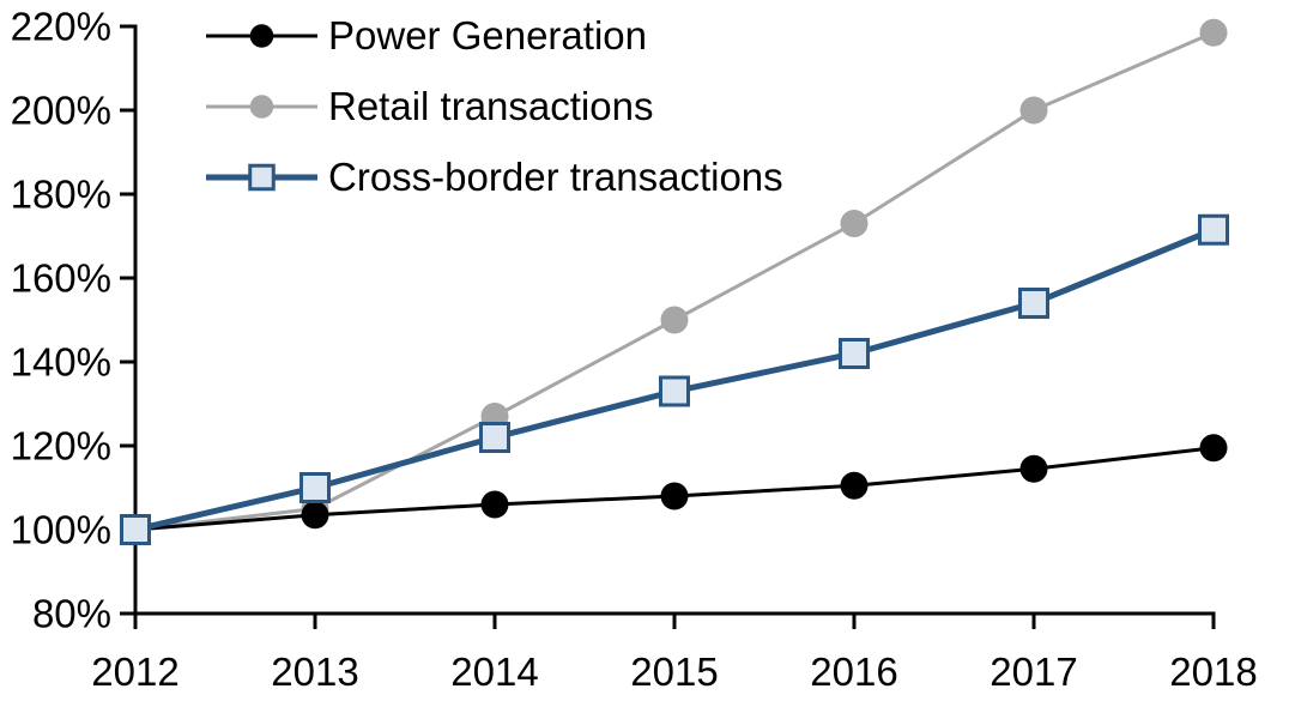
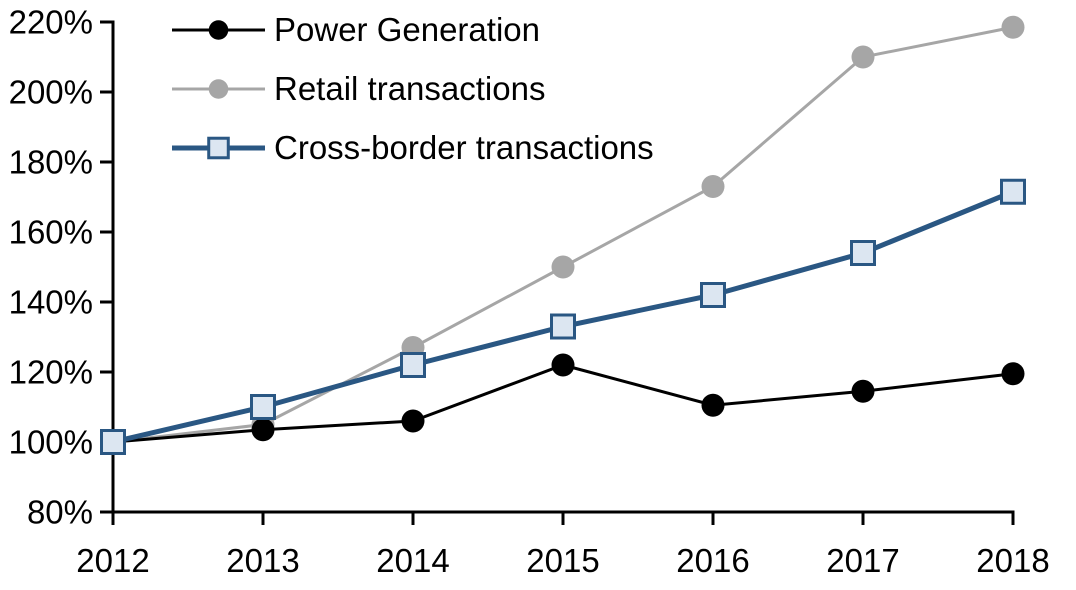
Power Generation/2015: 108% -> 122%
Retail transactions/2017: 200% -> 210%
